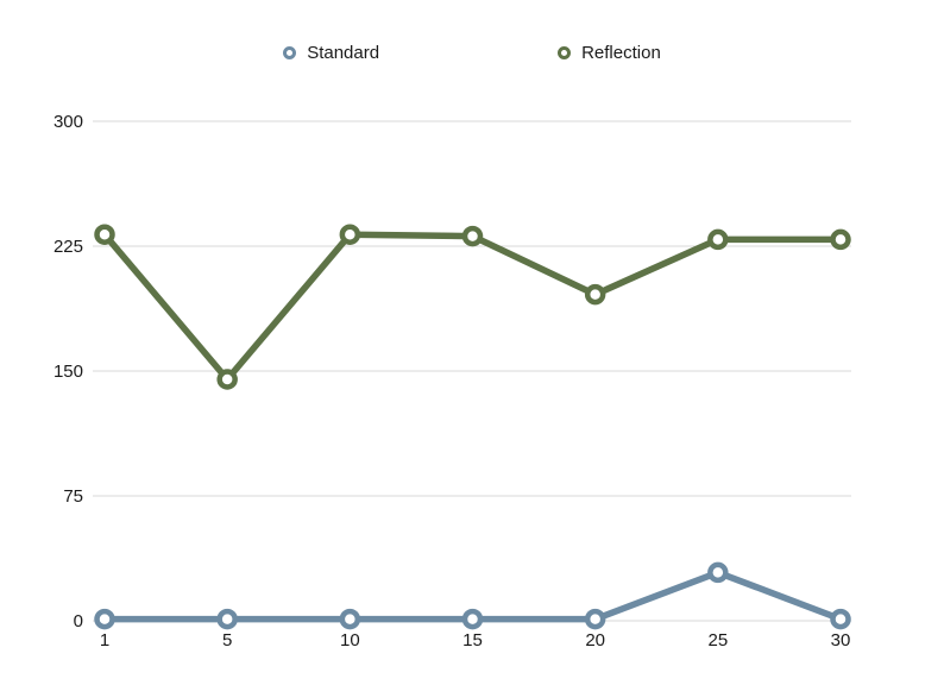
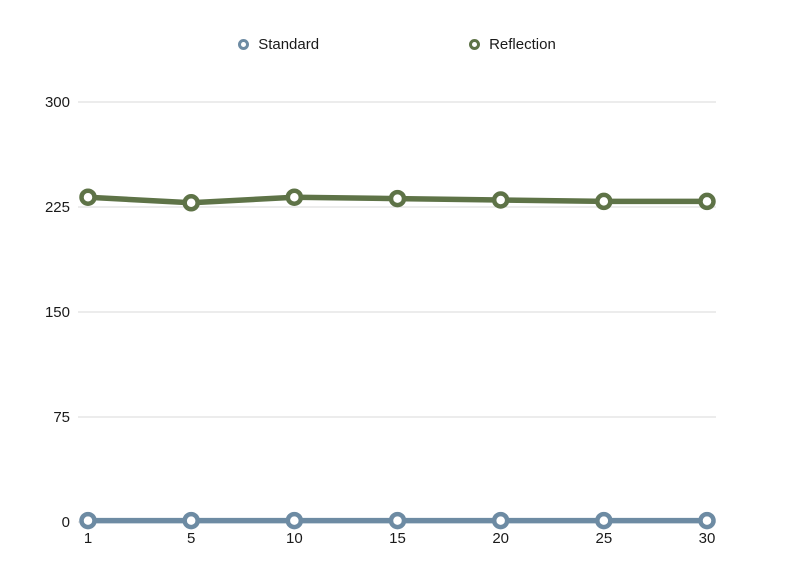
Reflection/5: 145 -> 228
Reflection/20: 196 -> 230
Standard/25: 29 -> 1
